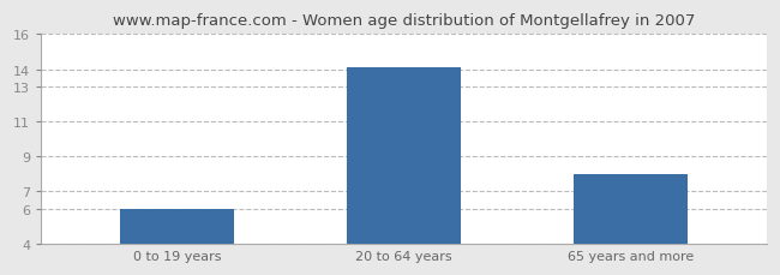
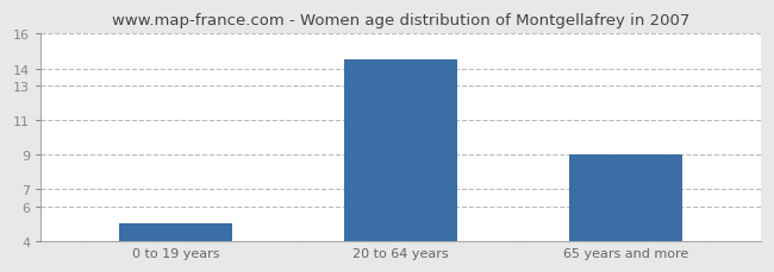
0 to 19 years: 6.0 -> 5.0
20 to 64 years: 14.1 -> 14.5
65 years and more: 8.0 -> 9.0
